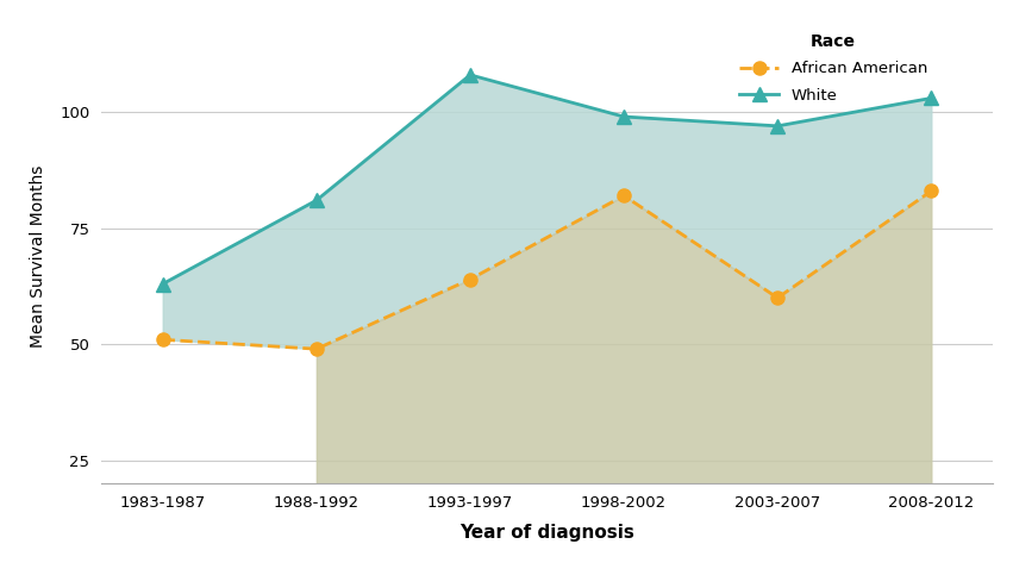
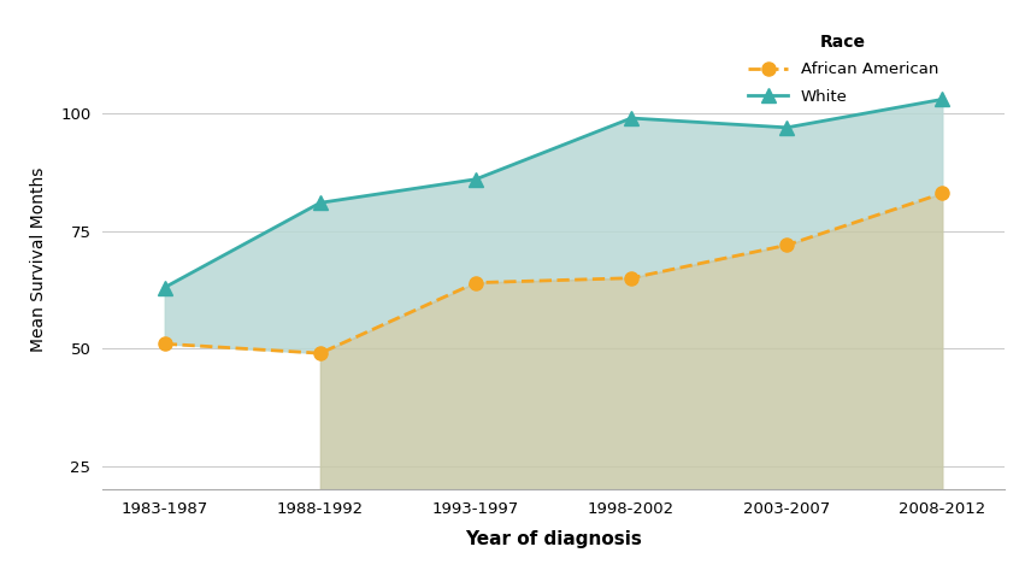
White/1993-1997: 108 -> 86
African American/1998-2002: 82 -> 65
African American/2003-2007: 60 -> 72
